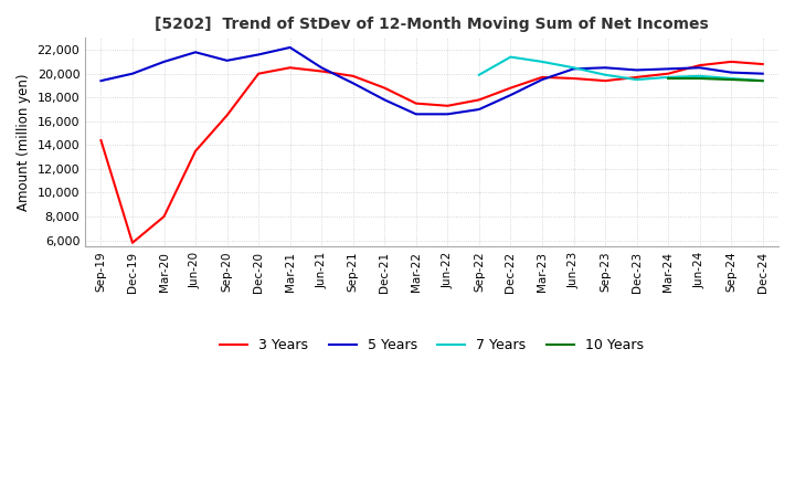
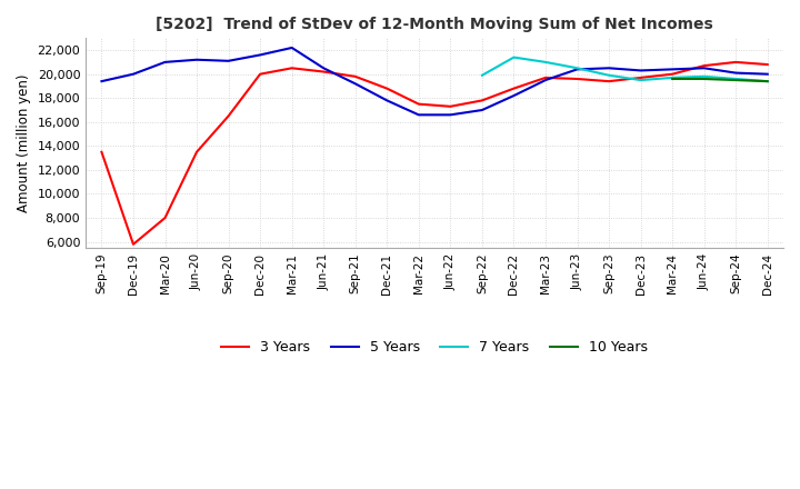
3 Years/Sep-19: 14,400 -> 13,500
5 Years/Jun-20: 21,800 -> 21,200
